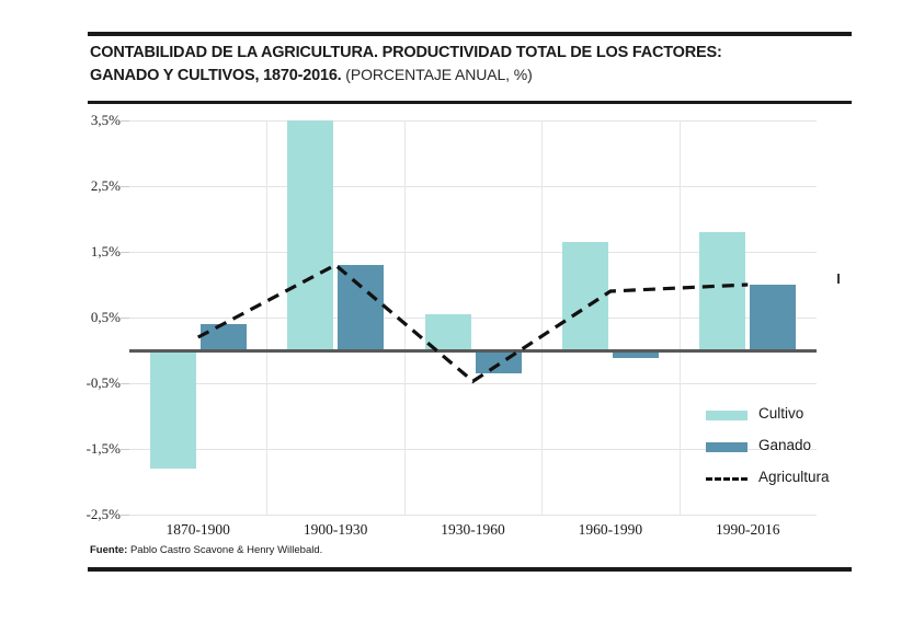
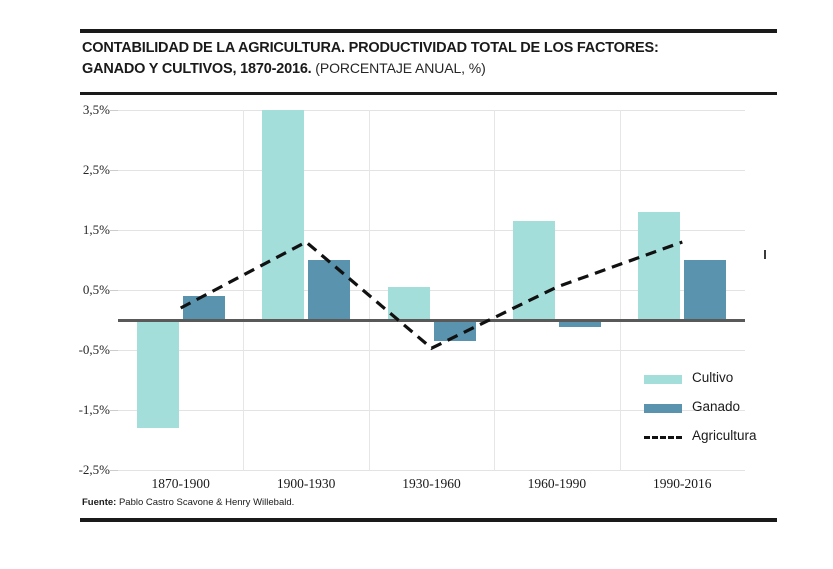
Ganado/1900-1930: 1,3% -> 1,0%
Agricultura/1960-1990: 0,9% -> 0,6%
Agricultura/1990-2016: 1,0% -> 1,3%
